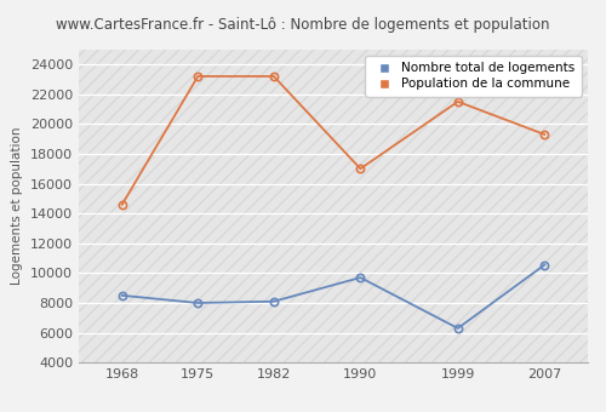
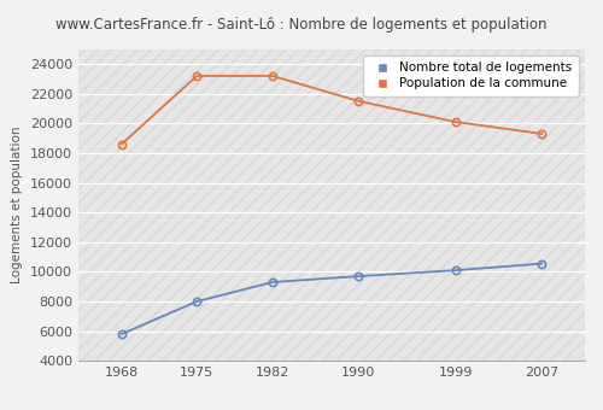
Nombre total de logements/1968: 8500 -> 5800
Population de la commune/1968: 14600 -> 18600
Nombre total de logements/1982: 8100 -> 9300
Population de la commune/1990: 17000 -> 21500
Nombre total de logements/1999: 6300 -> 10100
Population de la commune/1999: 21500 -> 20100
